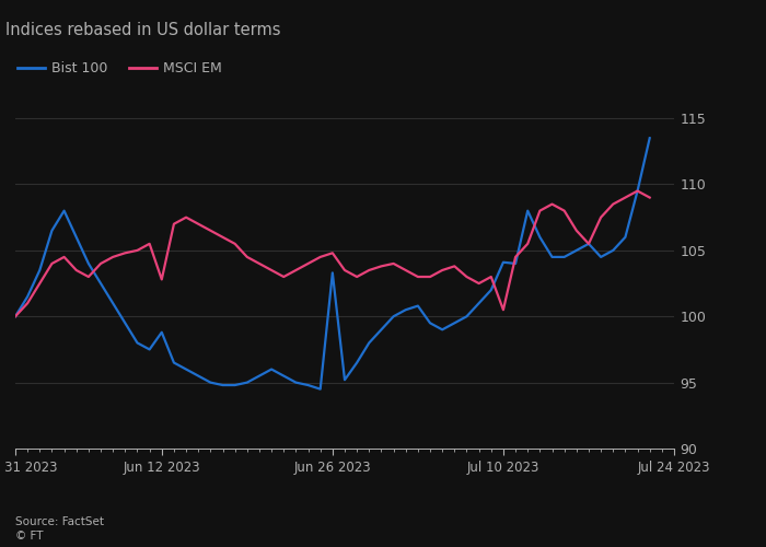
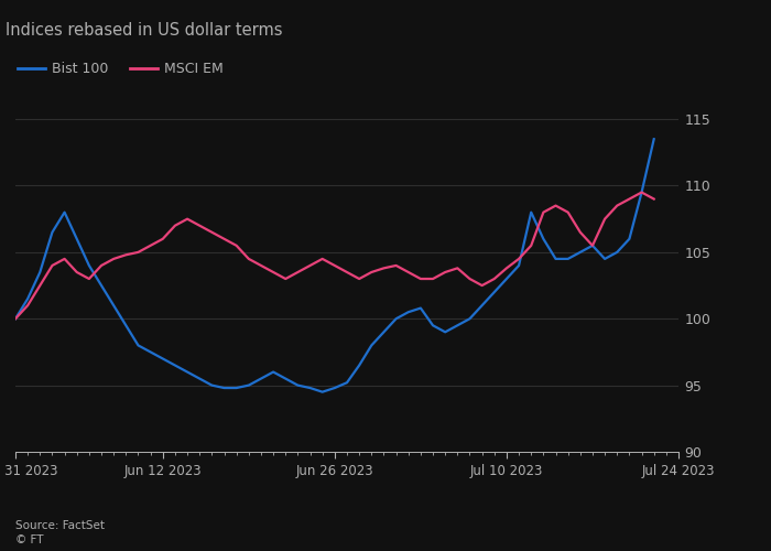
Bist 100/Jun 12 2023: 98.8 -> 97.0
MSCI EM/Jun 12 2023: 102.8 -> 106.0
Bist 100/Jun 26 2023: 103.3 -> 94.8
MSCI EM/Jun 26 2023: 104.8 -> 104.0
Bist 100/Jul 10 2023: 104.1 -> 103.0
MSCI EM/Jul 10 2023: 100.5 -> 103.8
